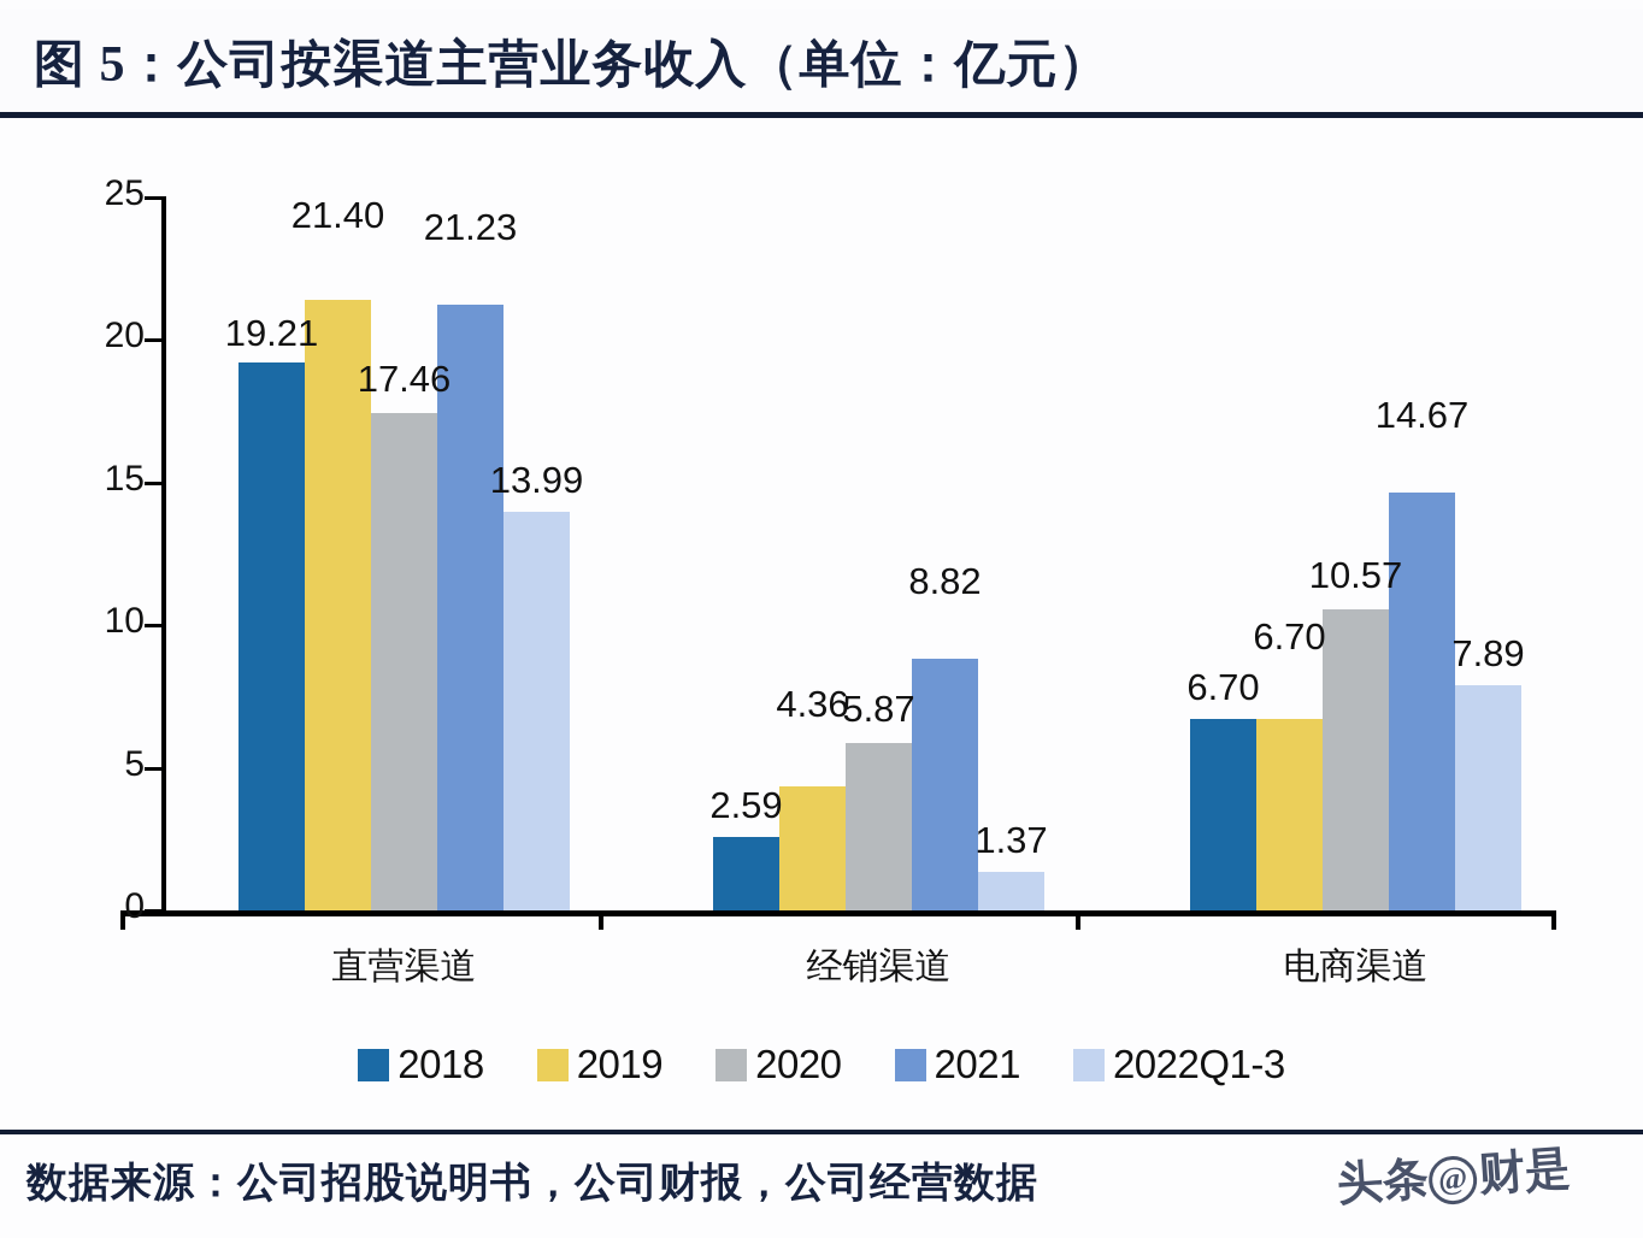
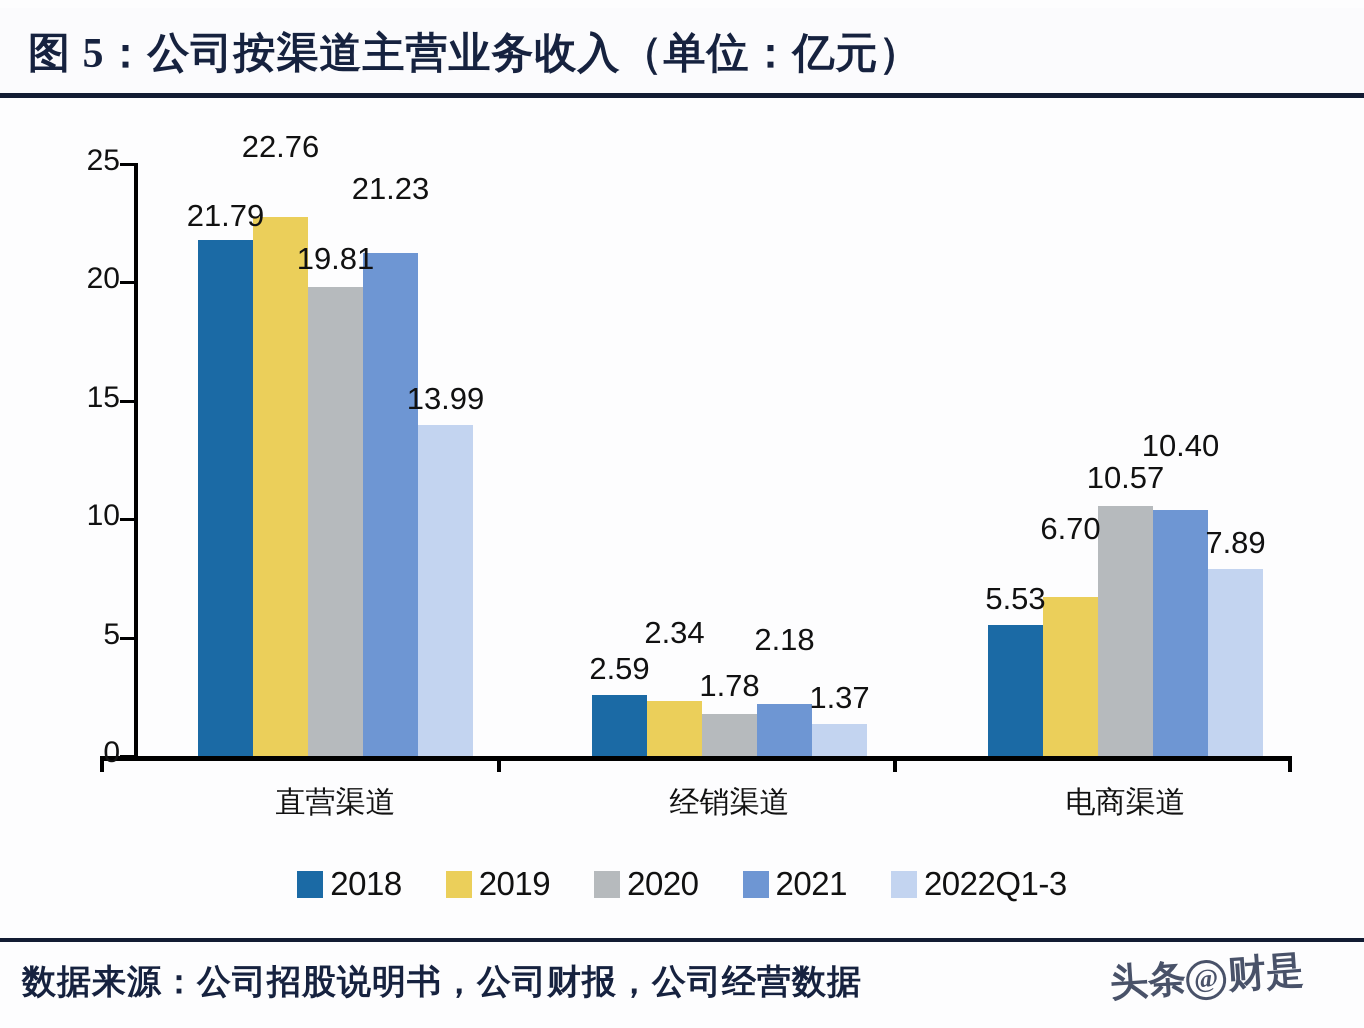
2018/直营渠道: 19.21 -> 21.79
2019/直营渠道: 21.40 -> 22.76
2020/直营渠道: 17.46 -> 19.81
2019/经销渠道: 4.36 -> 2.34
2020/经销渠道: 5.87 -> 1.78
2021/经销渠道: 8.82 -> 2.18
2018/电商渠道: 6.70 -> 5.53
2021/电商渠道: 14.67 -> 10.40
